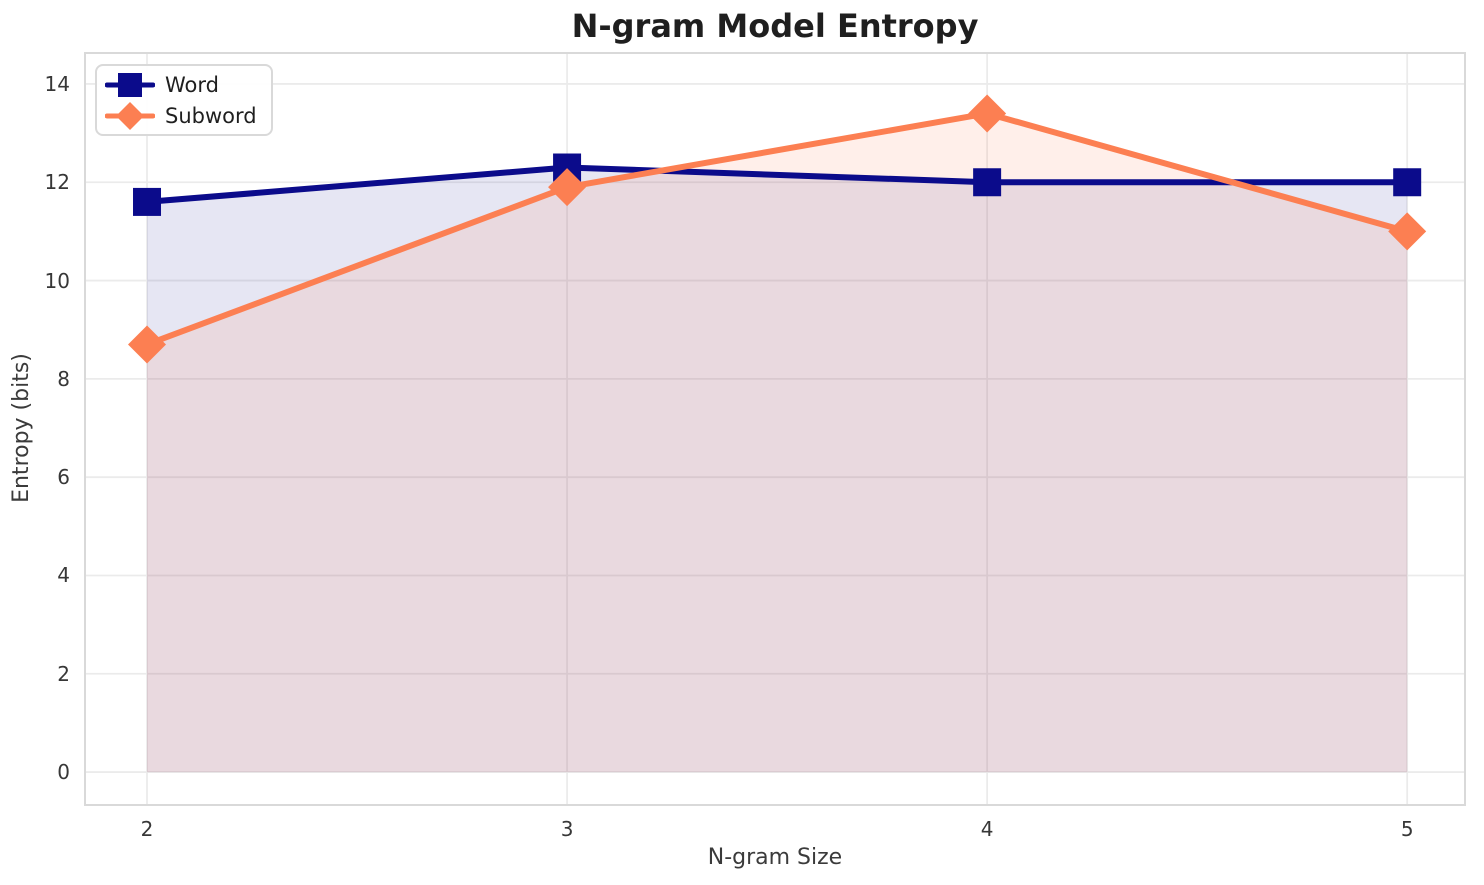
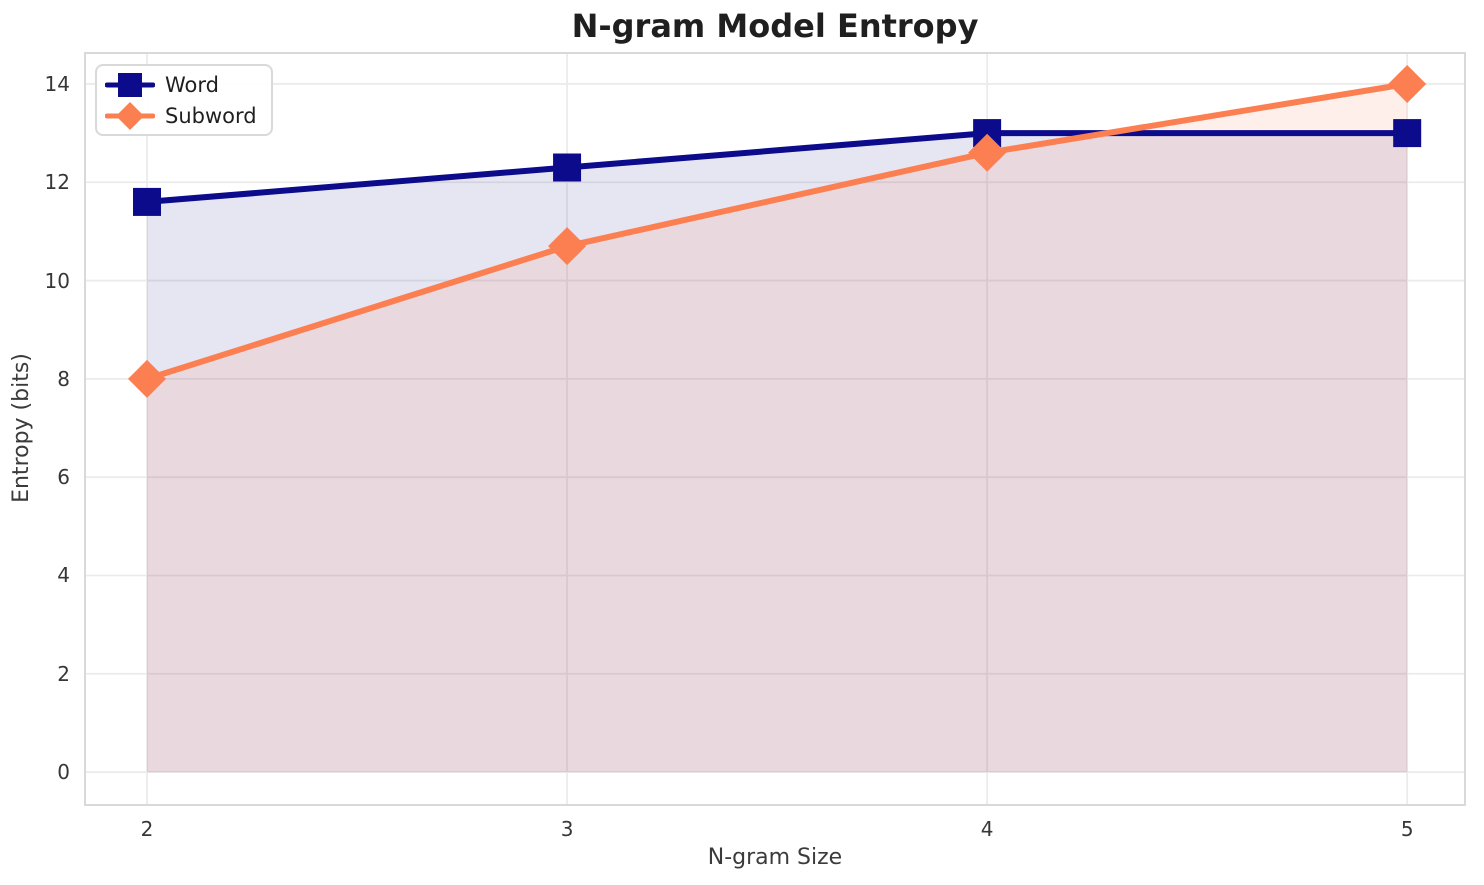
Subword/2: 8.7 -> 8.0
Subword/3: 11.9 -> 10.7
Word/4: 12.0 -> 13.0
Subword/4: 13.4 -> 12.6
Word/5: 12.0 -> 13.0
Subword/5: 11.0 -> 14.0
